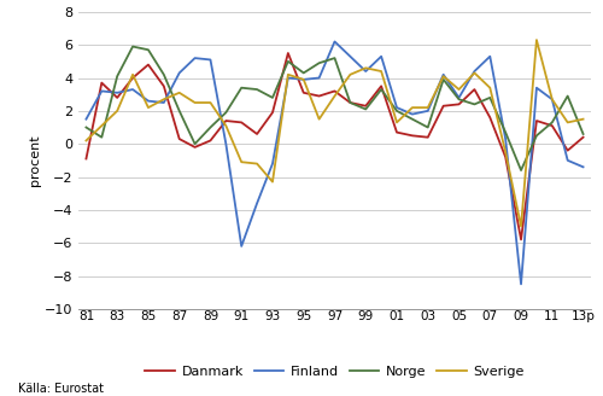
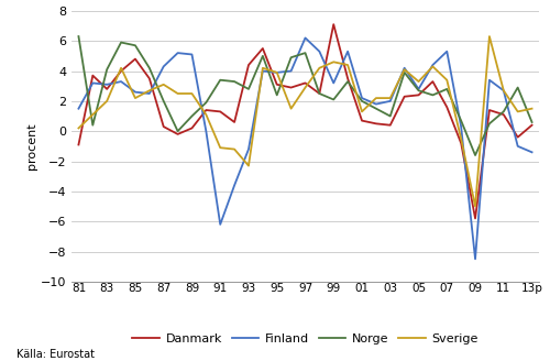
Norge/81: 1.0 -> 6.3
Danmark/93: 1.9 -> 4.4
Norge/95: 4.3 -> 2.4
Danmark/99: 2.3 -> 7.1
Finland/99: 4.4 -> 3.2
